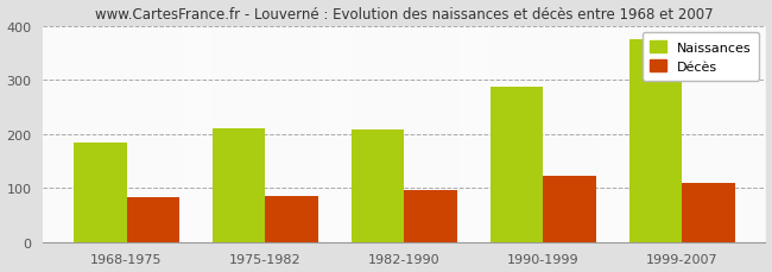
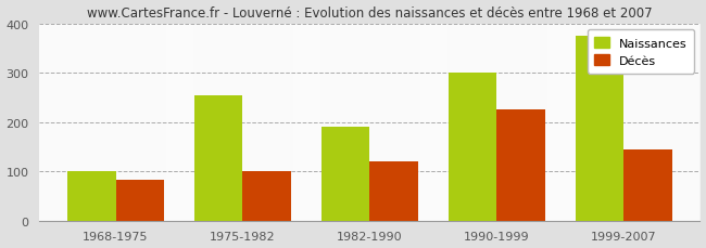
Naissances/1968-1975: 183 -> 100
Naissances/1975-1982: 210 -> 255
Décès/1975-1982: 86 -> 100
Naissances/1982-1990: 208 -> 190
Décès/1982-1990: 96 -> 120
Naissances/1990-1999: 287 -> 300
Décès/1990-1999: 122 -> 225
Décès/1999-2007: 110 -> 145
